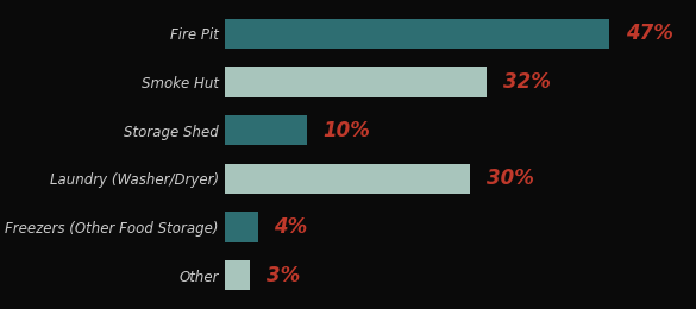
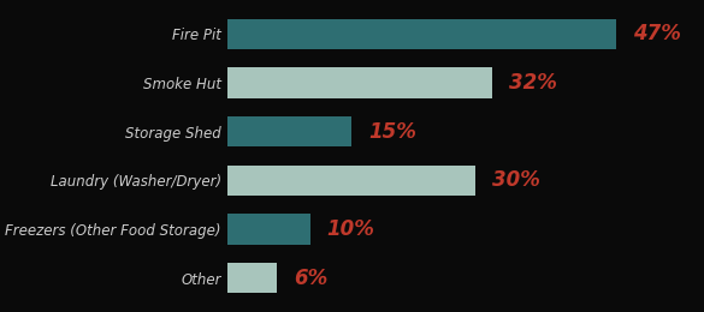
Storage Shed: 10% -> 15%
Freezers (Other Food Storage): 4% -> 10%
Other: 3% -> 6%
